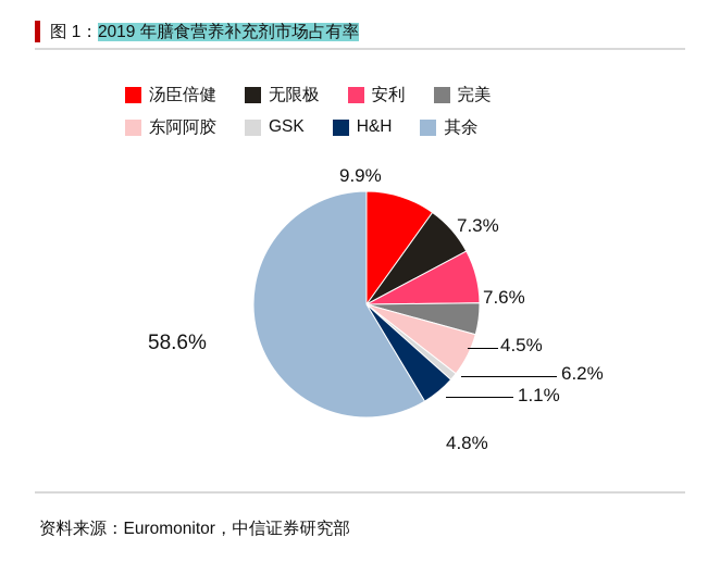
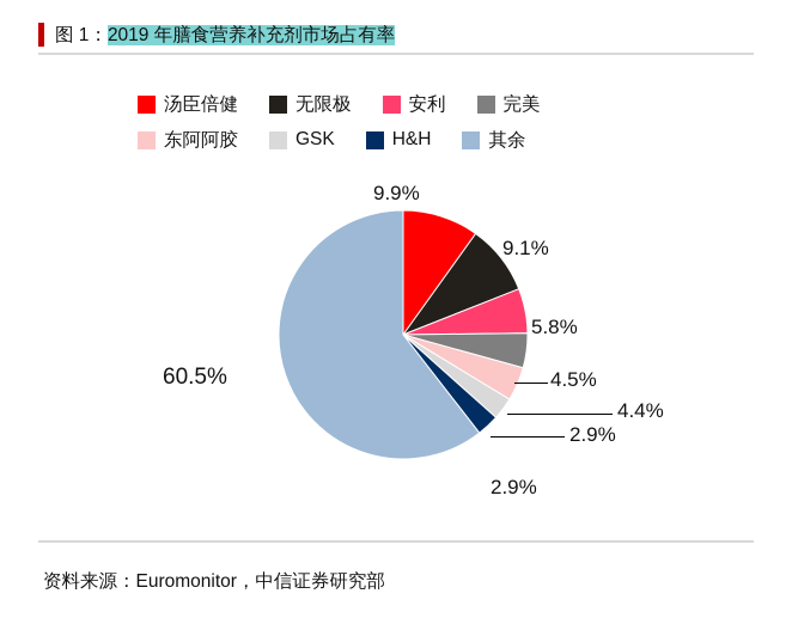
无限极: 7.3% -> 9.1%
安利: 7.6% -> 5.8%
东阿阿胶: 6.2% -> 4.4%
GSK: 1.1% -> 2.9%
H&H: 4.8% -> 2.9%
其余: 58.6% -> 60.5%
